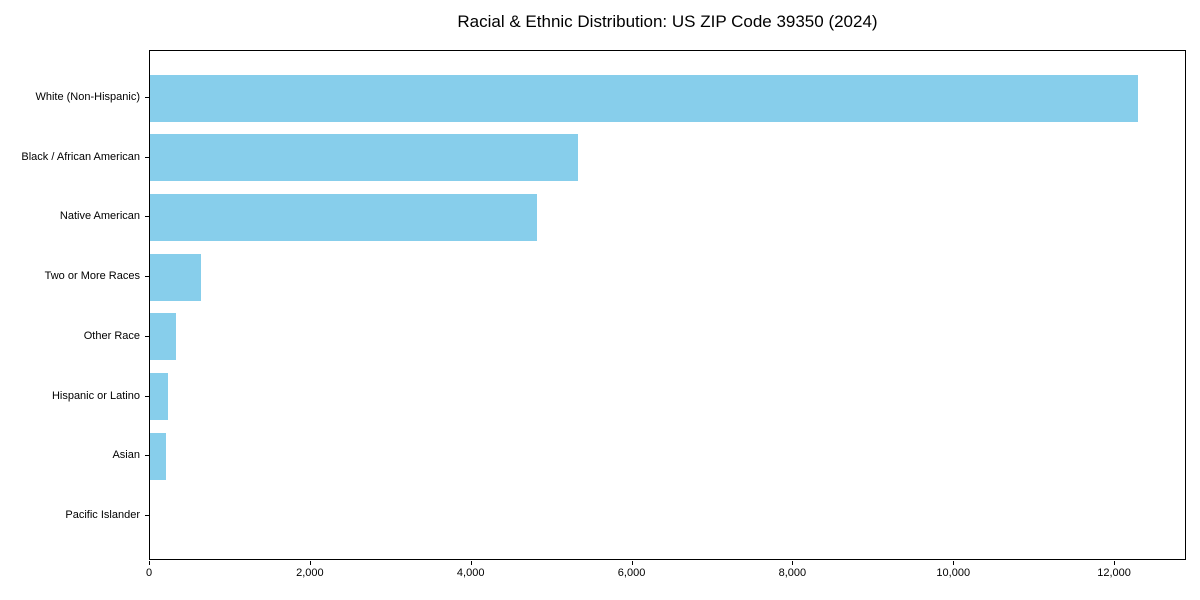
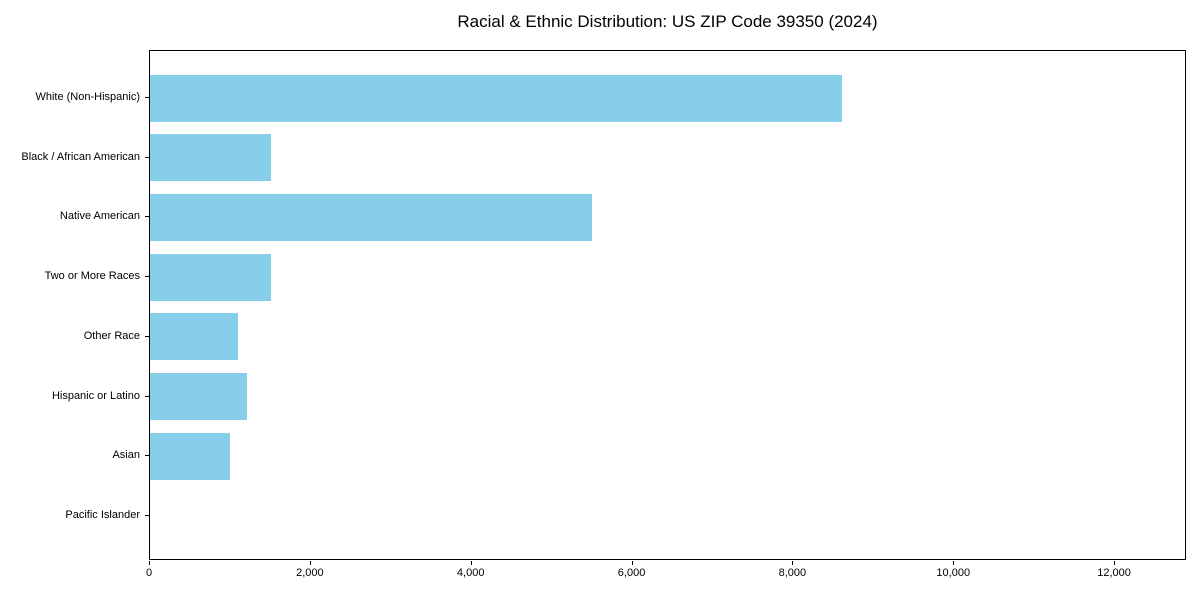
White (Non-Hispanic): 12300 -> 8600
Black / African American: 5300 -> 1500
Native American: 4800 -> 5500
Two or More Races: 600 -> 1500
Other Race: 300 -> 1100
Hispanic or Latino: 200 -> 1200
Asian: 200 -> 1000
